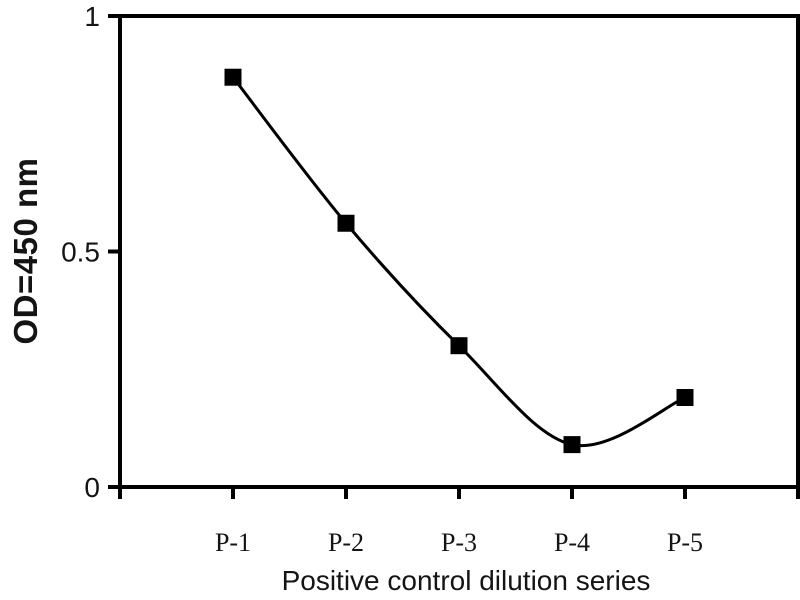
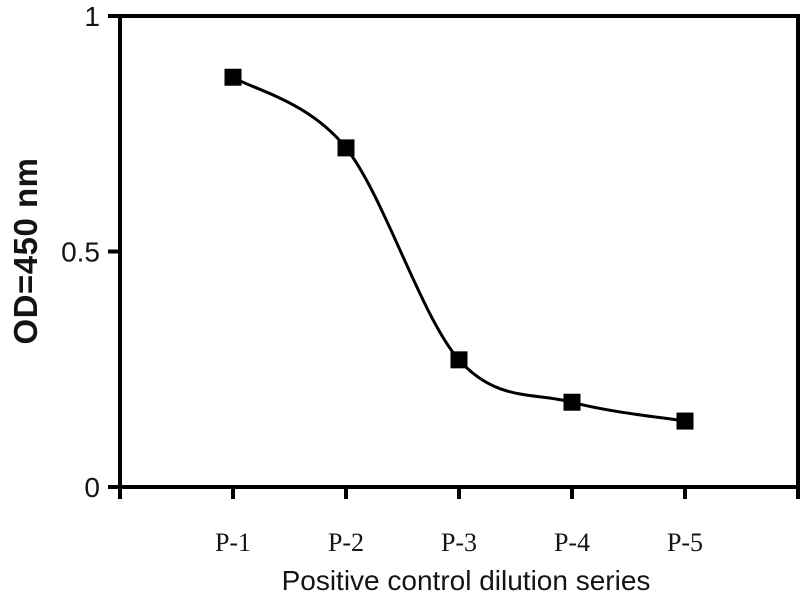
P-2: 0.56 -> 0.72
P-3: 0.30 -> 0.27
P-4: 0.09 -> 0.18
P-5: 0.19 -> 0.14
